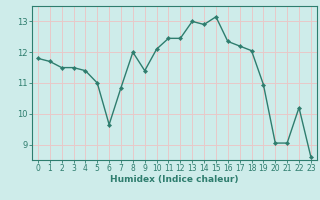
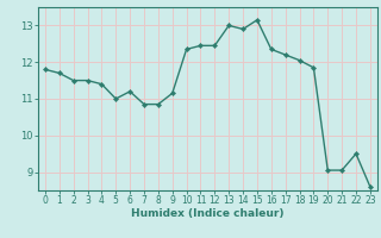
6: 9.65 -> 11.20
8: 12.00 -> 10.85
9: 11.40 -> 11.15
10: 12.10 -> 12.35
19: 10.95 -> 11.85
22: 10.20 -> 9.50
